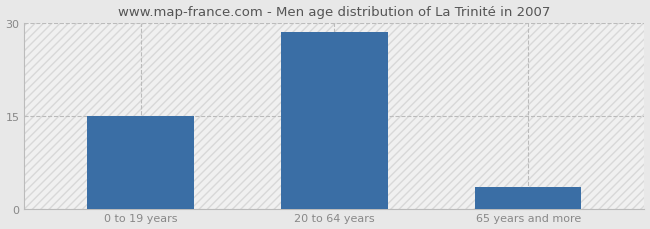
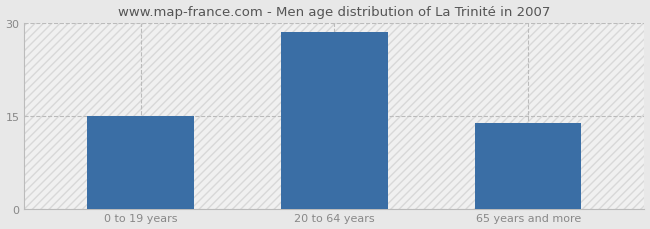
65 years and more: 3.5 -> 13.8
